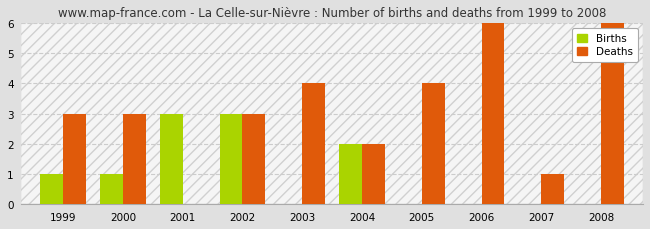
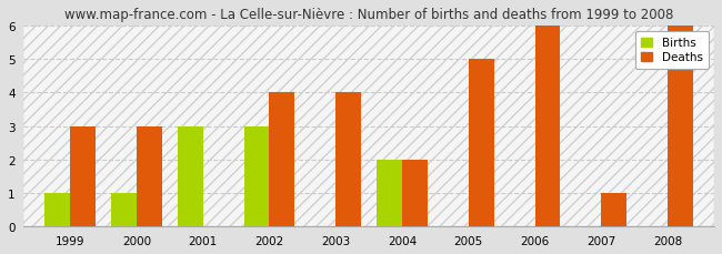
Deaths/2002: 3 -> 4
Deaths/2005: 4 -> 5
